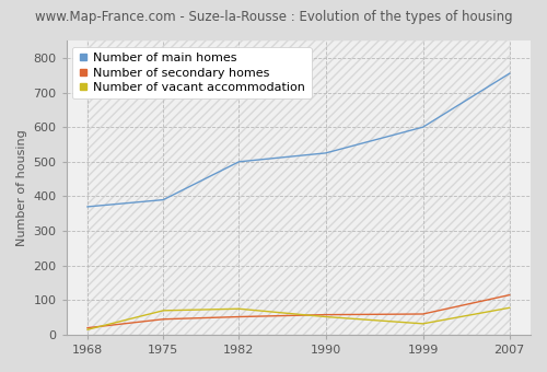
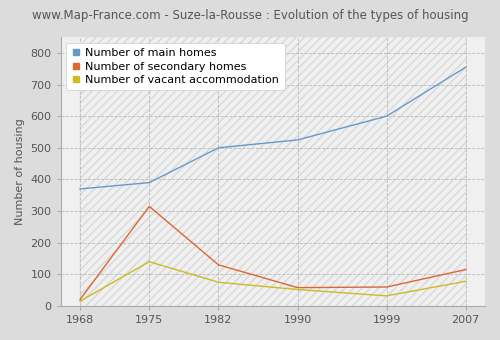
Number of secondary homes/1975: 45 -> 315
Number of vacant accommodation/1975: 70 -> 140
Number of secondary homes/1982: 52 -> 130
